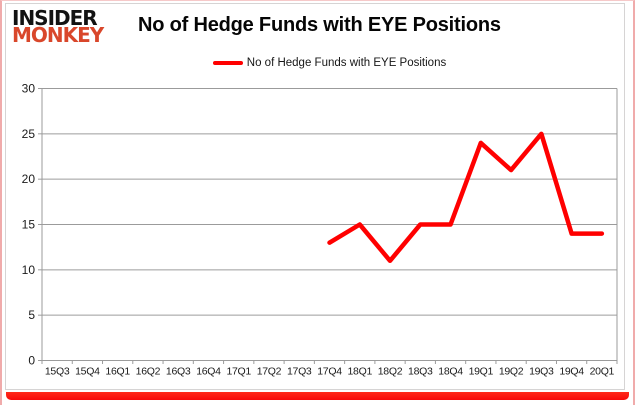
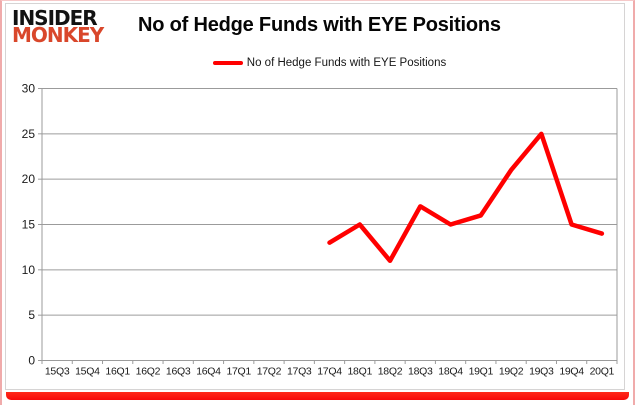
18Q3: 15 -> 17
19Q1: 24 -> 16
19Q4: 14 -> 15
